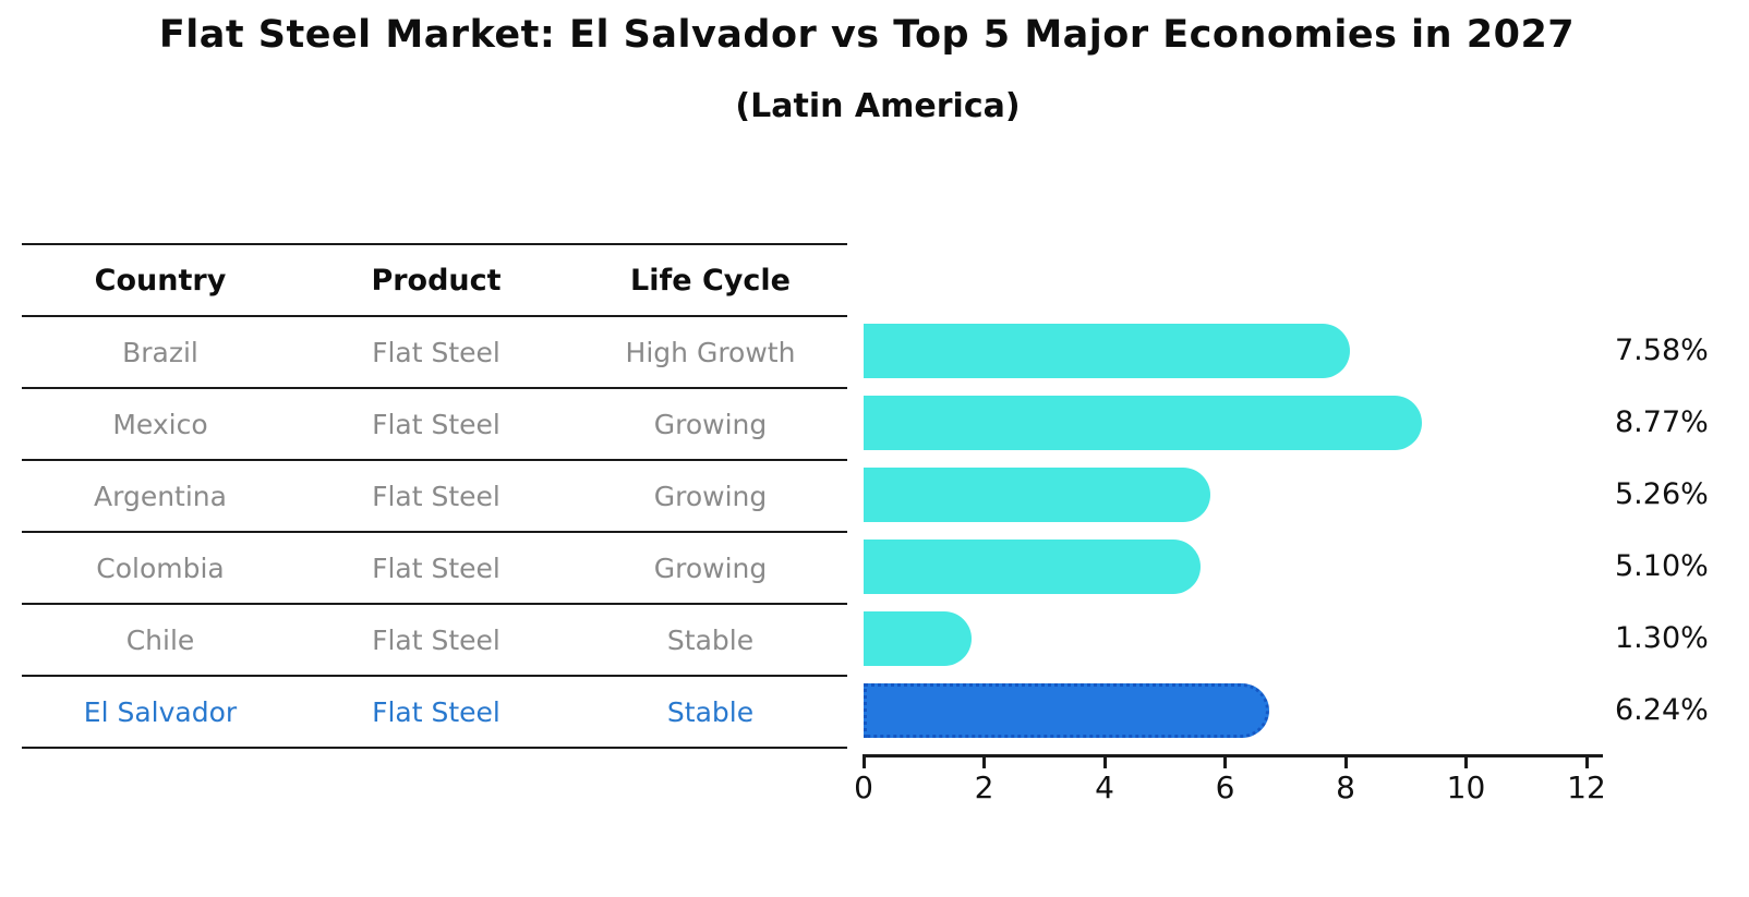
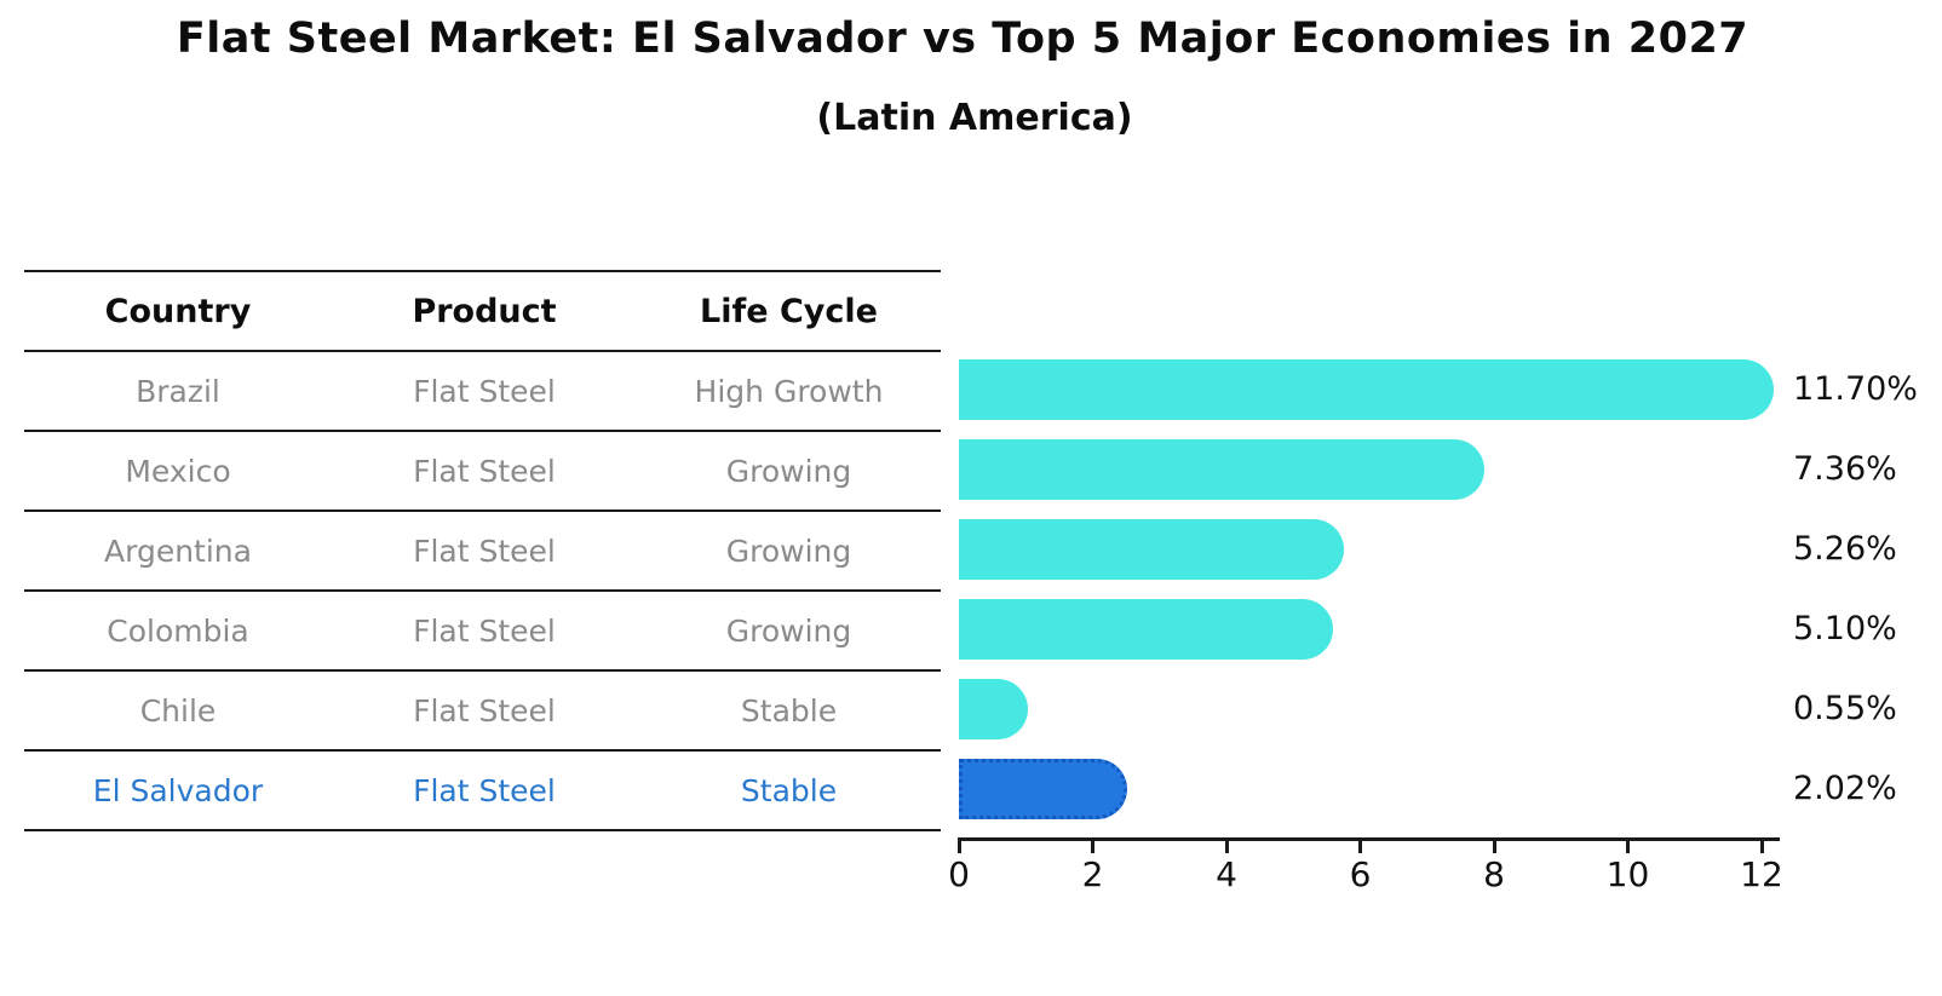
Brazil: 7.58% -> 11.70%
Mexico: 8.77% -> 7.36%
Chile: 1.30% -> 0.55%
El Salvador: 6.24% -> 2.02%
